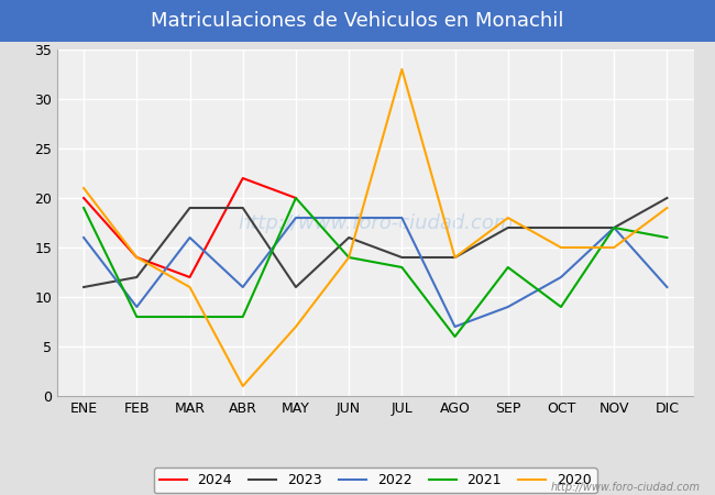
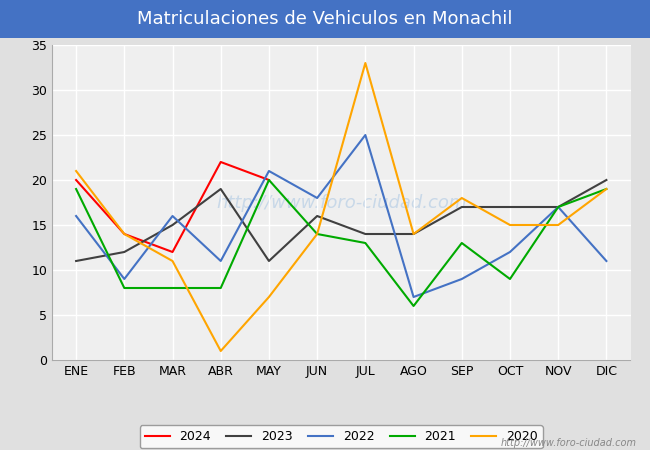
2023/MAR: 19 -> 15
2022/MAY: 18 -> 21
2022/JUL: 18 -> 25
2021/DIC: 16 -> 19
